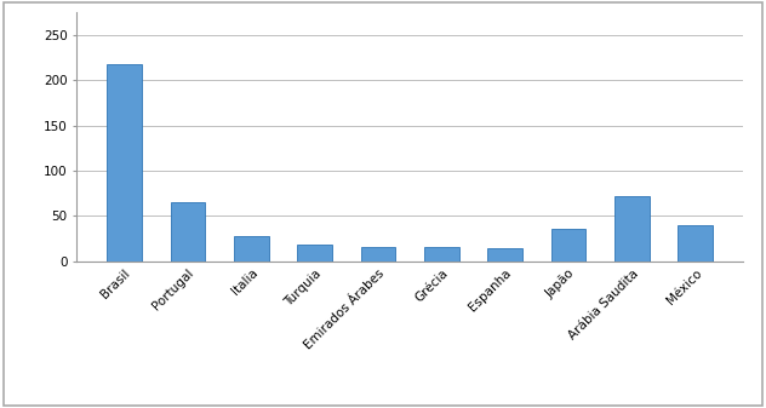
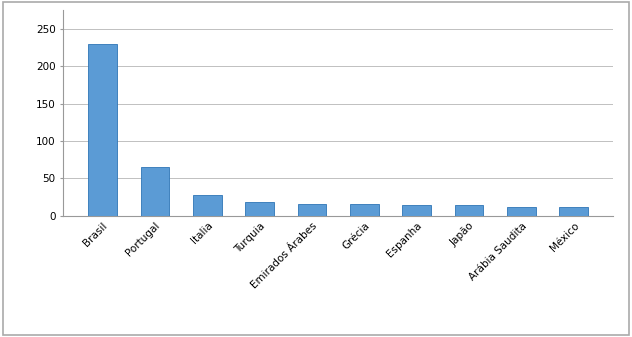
Brasil: 218 -> 230
Japão: 36 -> 14
Arábia Saudita: 72 -> 11
México: 40 -> 11
